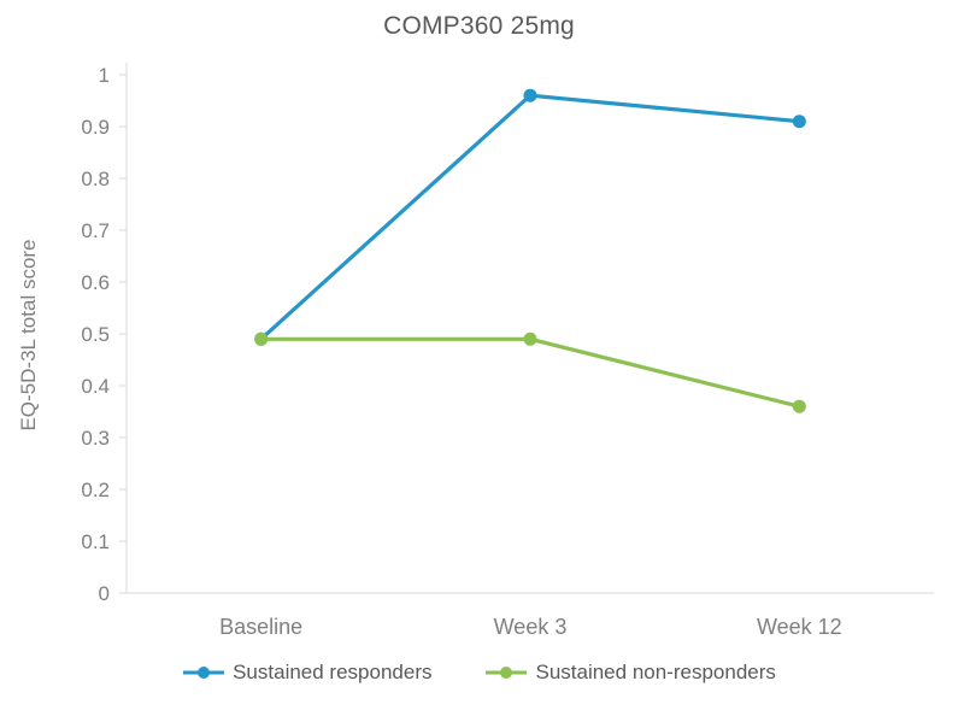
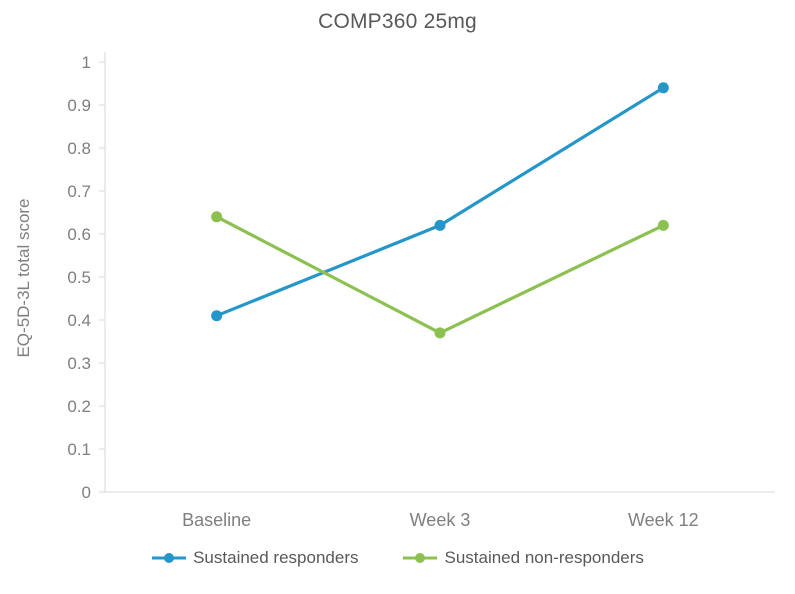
Sustained responders/Baseline: 0.49 -> 0.41
Sustained non-responders/Baseline: 0.49 -> 0.64
Sustained responders/Week 3: 0.96 -> 0.62
Sustained non-responders/Week 3: 0.49 -> 0.37
Sustained responders/Week 12: 0.91 -> 0.94
Sustained non-responders/Week 12: 0.36 -> 0.62
